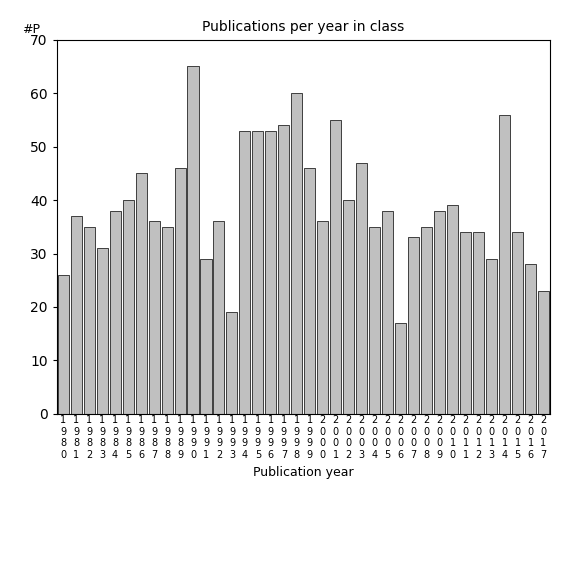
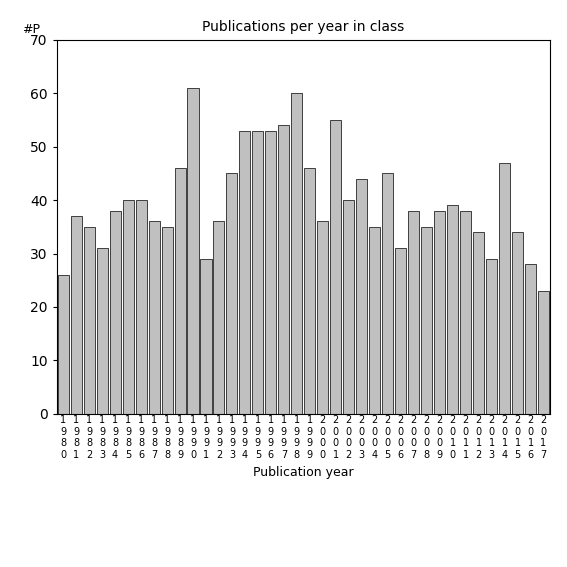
1 9 8 6: 45 -> 40
1 9 9 0: 65 -> 61
1 9 9 3: 19 -> 45
2 0 0 3: 47 -> 44
2 0 0 5: 38 -> 45
2 0 0 6: 17 -> 31
2 0 0 7: 33 -> 38
2 0 1 1: 34 -> 38
2 0 1 4: 56 -> 47
